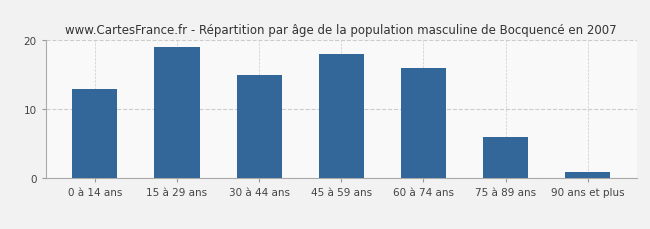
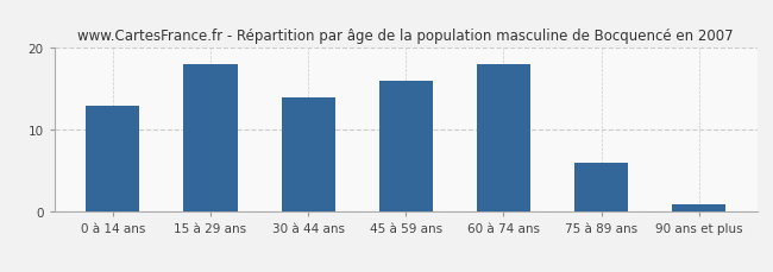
15 à 29 ans: 19 -> 18
30 à 44 ans: 15 -> 14
45 à 59 ans: 18 -> 16
60 à 74 ans: 16 -> 18
